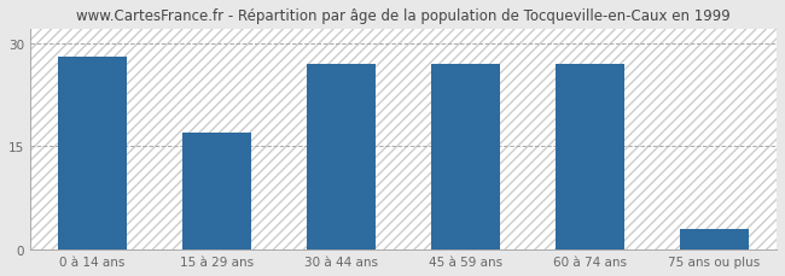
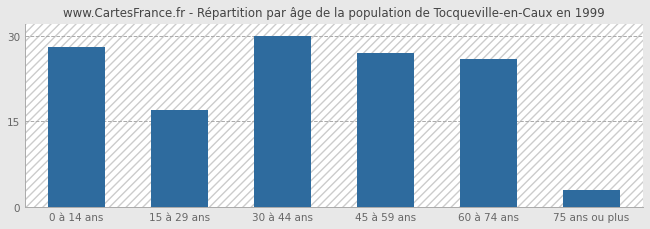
30 à 44 ans: 27 -> 30
60 à 74 ans: 27 -> 26
